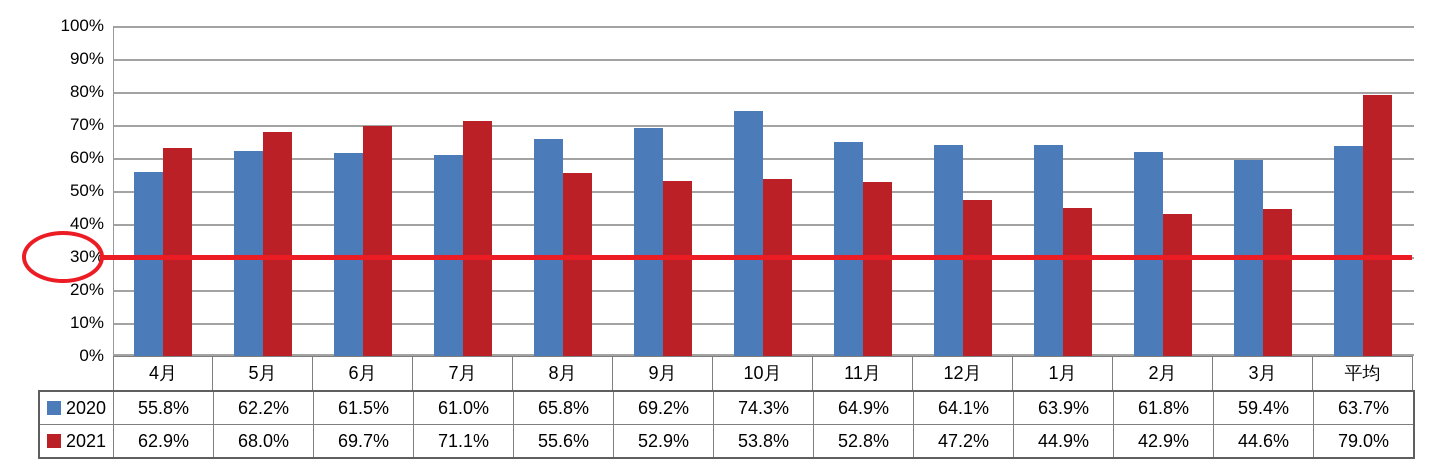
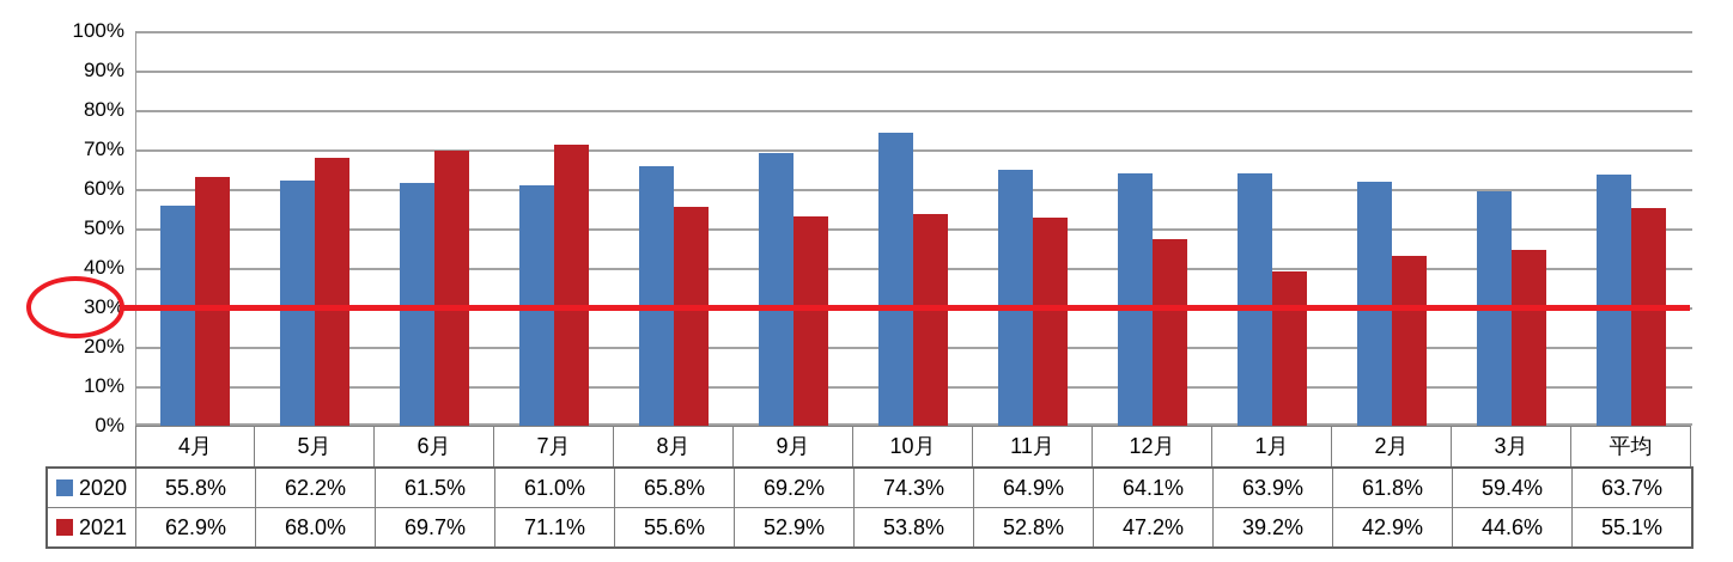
2021/1月: 44.9% -> 39.2%
2021/平均: 79.0% -> 55.1%
